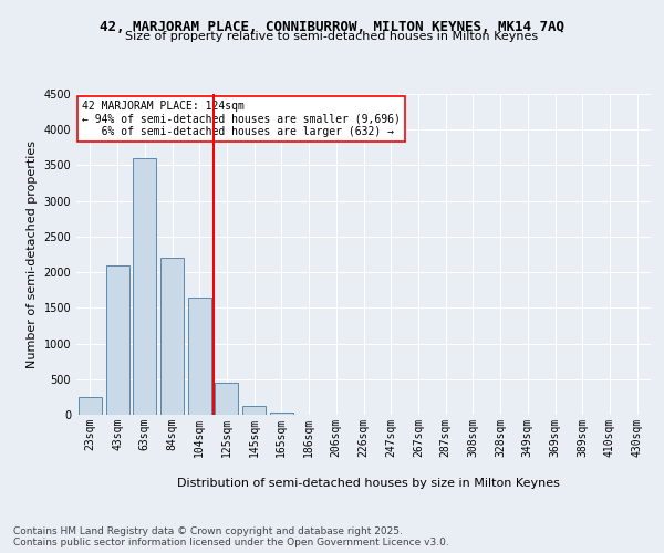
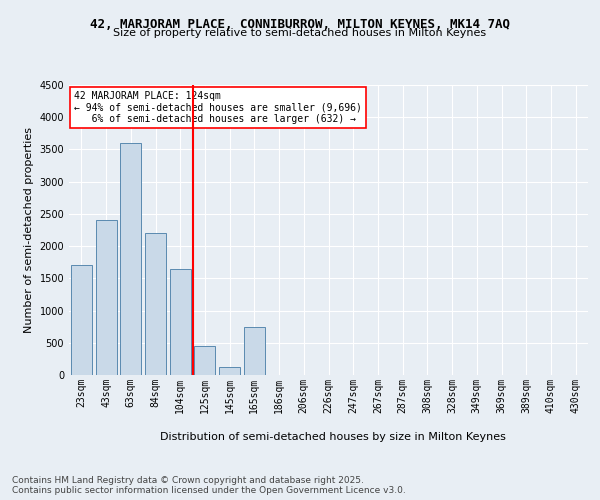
23sqm: 250 -> 1700
43sqm: 2100 -> 2400
165sqm: 30 -> 740
